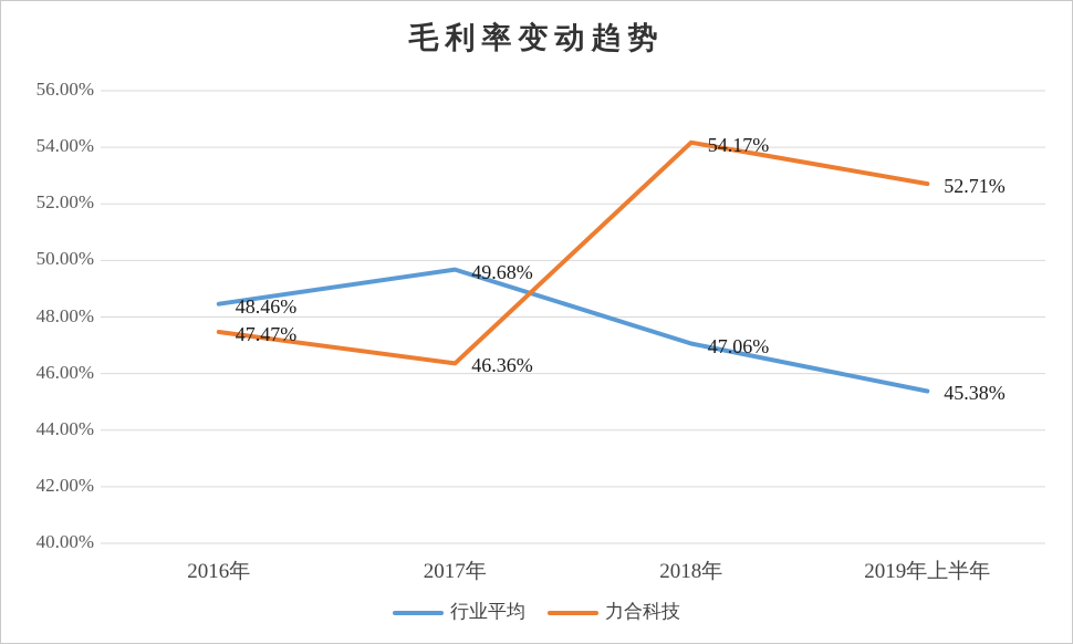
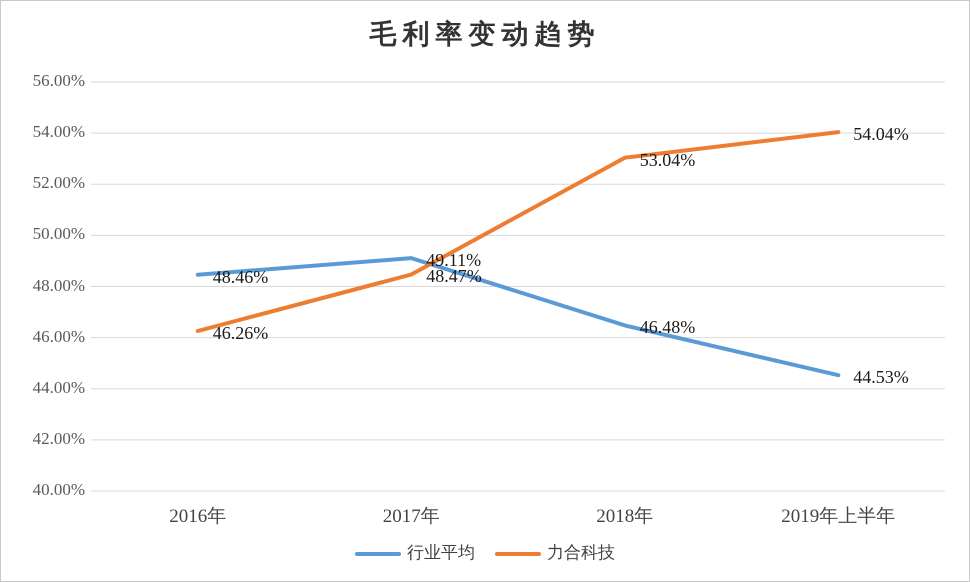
力合科技/2016年: 47.47% -> 46.26%
行业平均/2017年: 49.68% -> 49.11%
力合科技/2017年: 46.36% -> 48.47%
行业平均/2018年: 47.06% -> 46.48%
力合科技/2018年: 54.17% -> 53.04%
行业平均/2019年上半年: 45.38% -> 44.53%
力合科技/2019年上半年: 52.71% -> 54.04%
